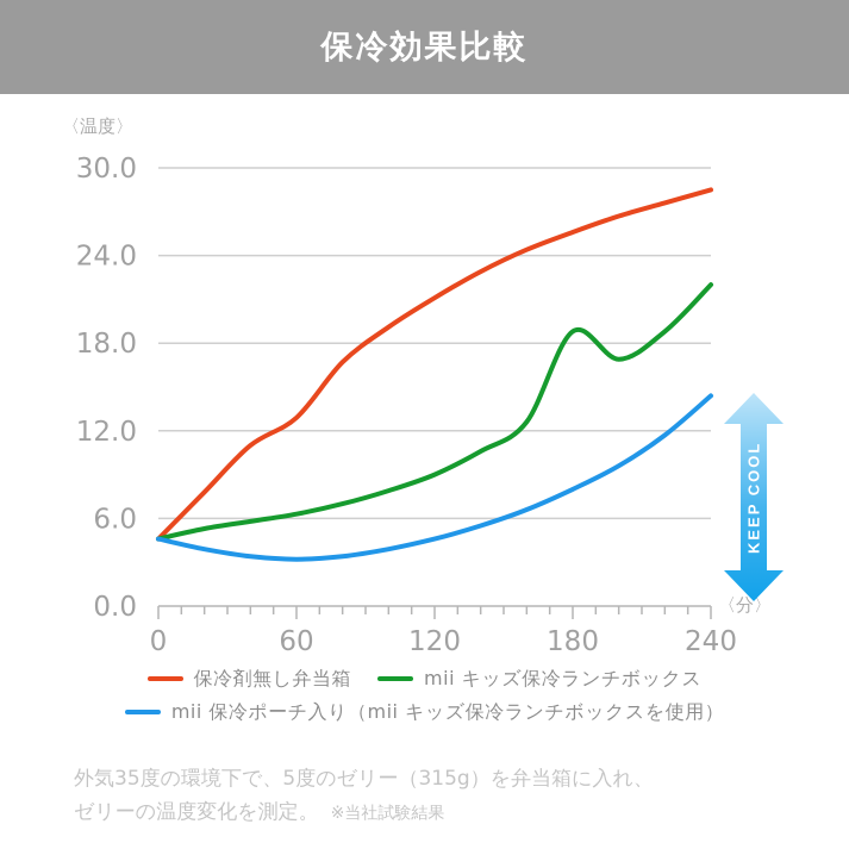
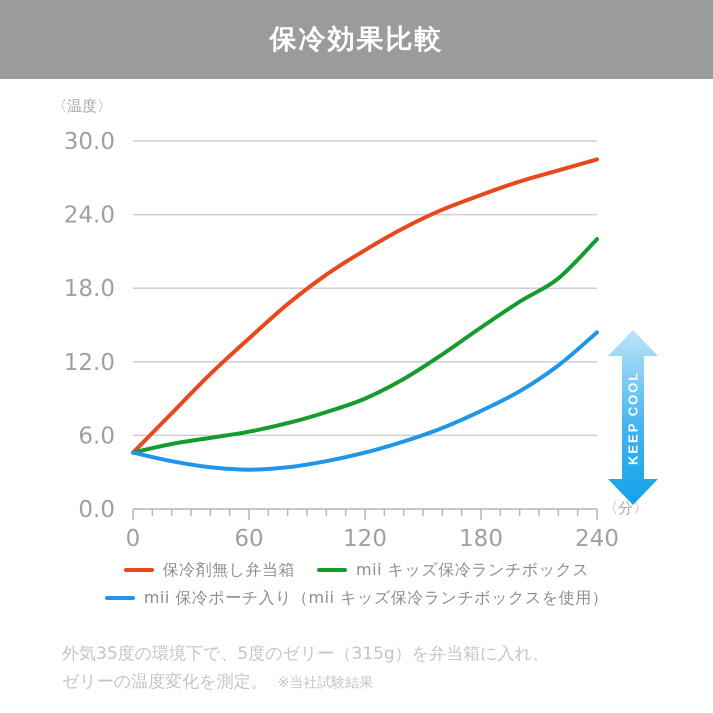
保冷剤無し弁当箱/60: 12.9 -> 13.9
mii キッズ保冷ランチボックス/180: 18.8 -> 14.8
